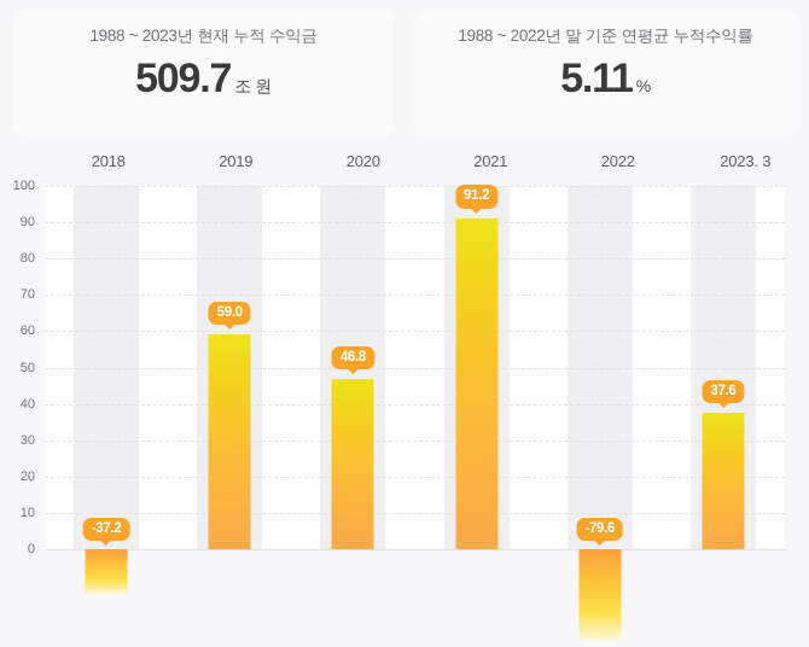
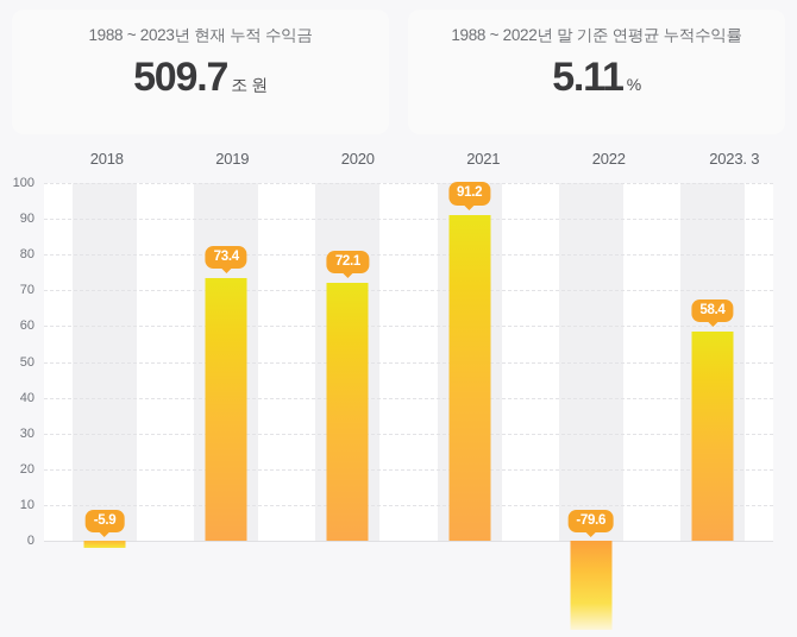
2018: -37.2 -> -5.9
2019: 59.0 -> 73.4
2020: 46.8 -> 72.1
2023. 3: 37.6 -> 58.4
